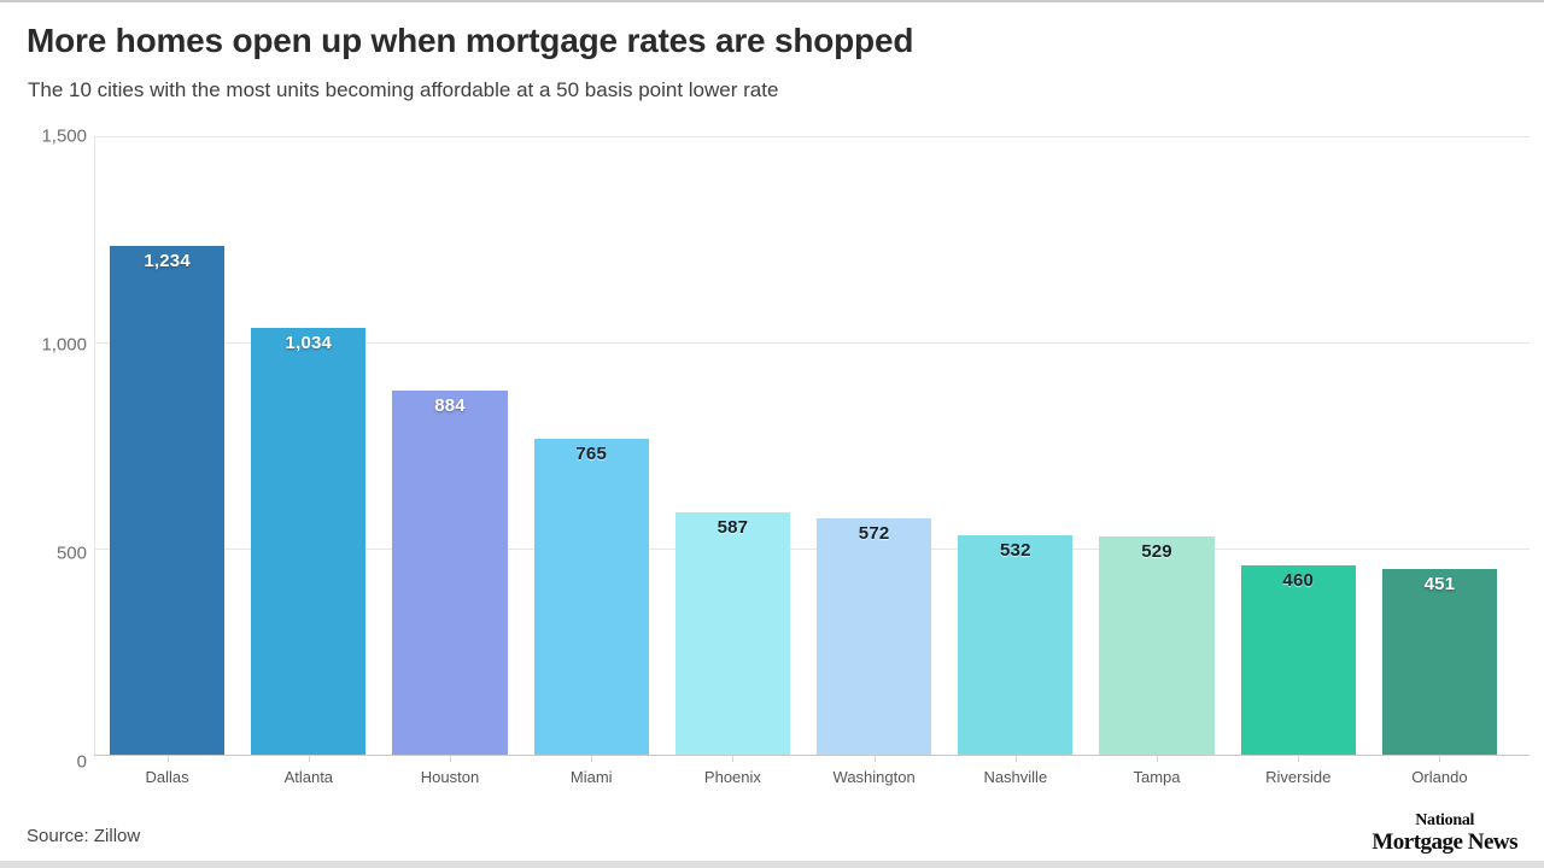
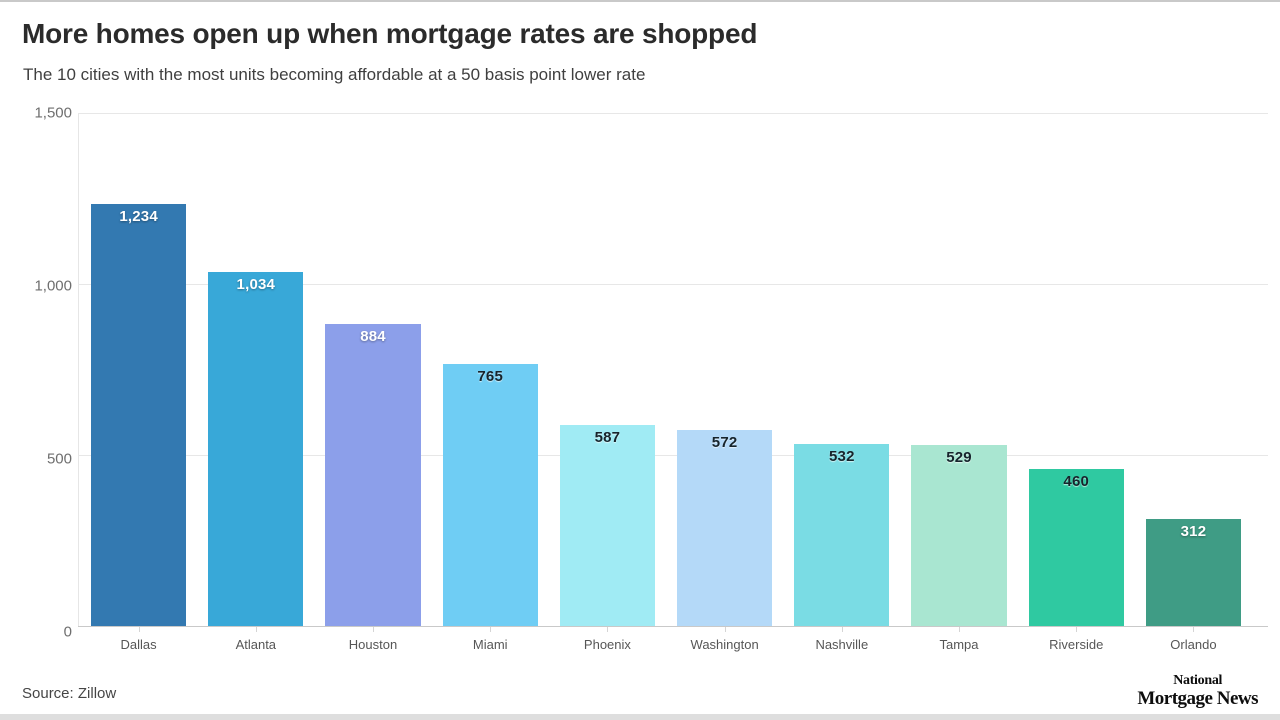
Orlando: 451 -> 312
